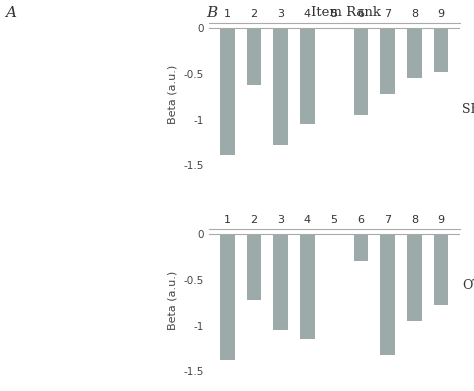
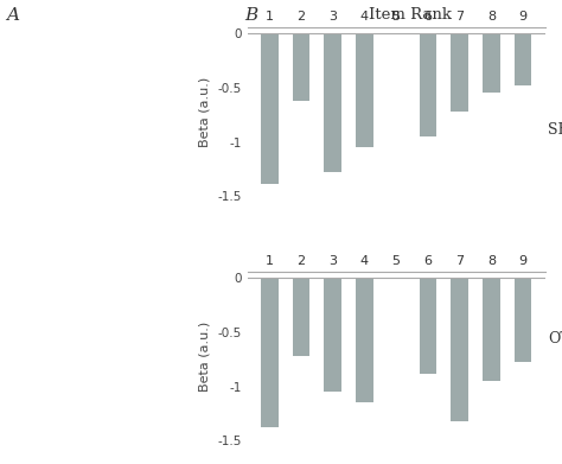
6: -0.30 -> -0.88
